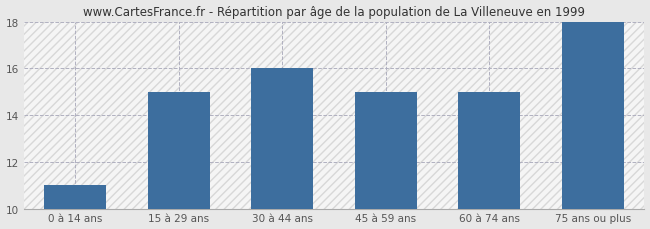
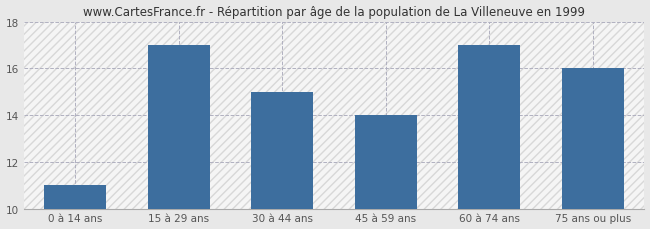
15 à 29 ans: 15 -> 17
30 à 44 ans: 16 -> 15
45 à 59 ans: 15 -> 14
60 à 74 ans: 15 -> 17
75 ans ou plus: 18 -> 16
